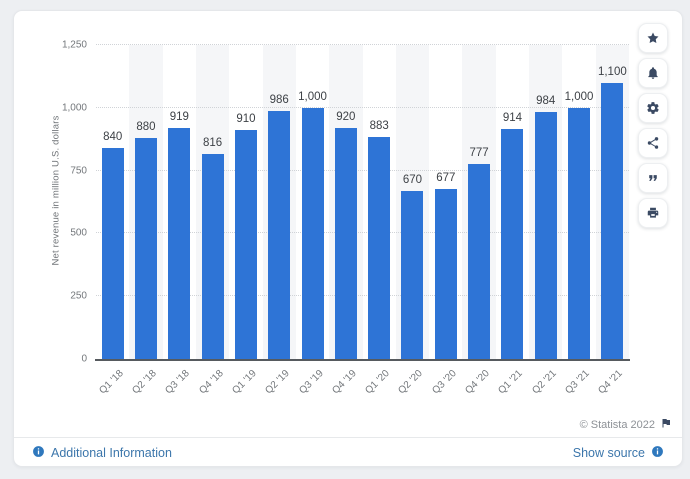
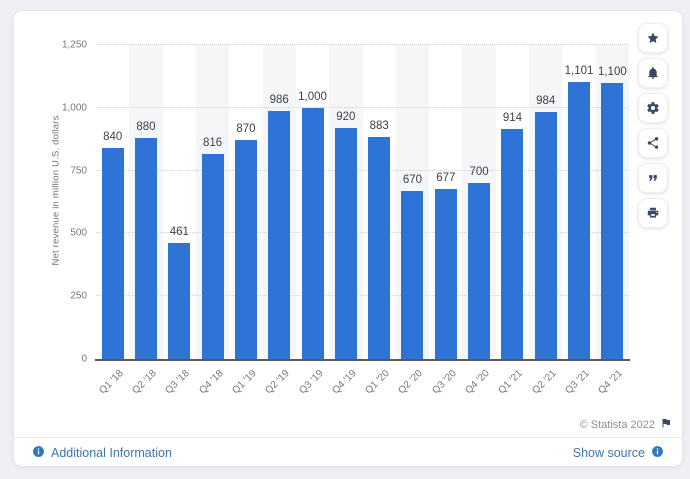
Q3 '18: 919 -> 461
Q1 '19: 910 -> 870
Q4 '20: 777 -> 700
Q3 '21: 1,000 -> 1,101
